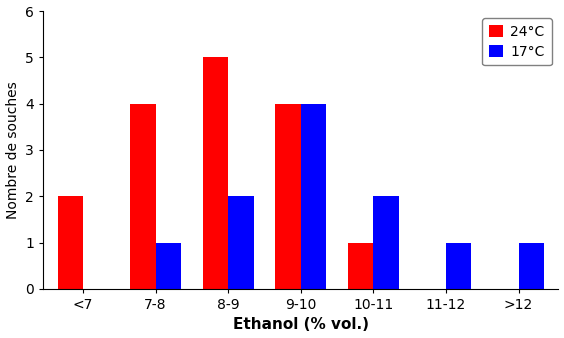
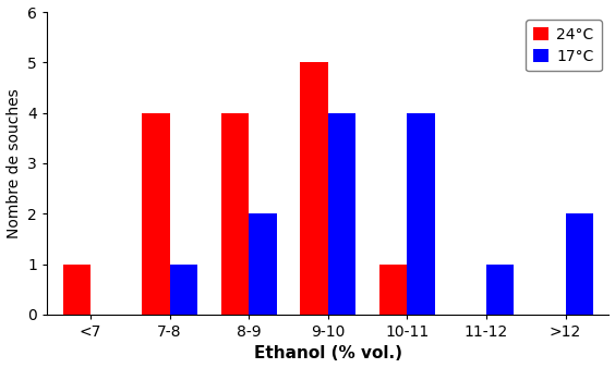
24°C/<7: 2 -> 1
24°C/8-9: 5 -> 4
24°C/9-10: 4 -> 5
17°C/10-11: 2 -> 4
17°C/>12: 1 -> 2
